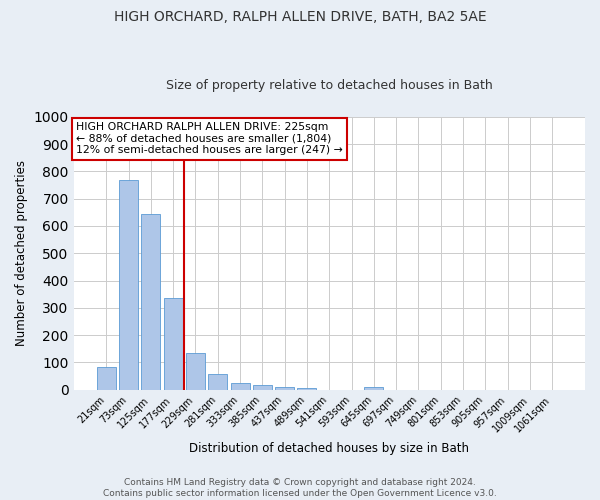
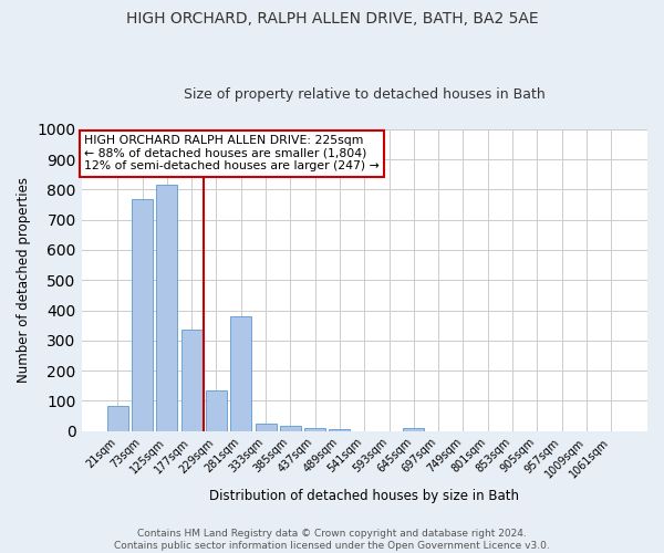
125sqm: 643 -> 815
281sqm: 59 -> 380
